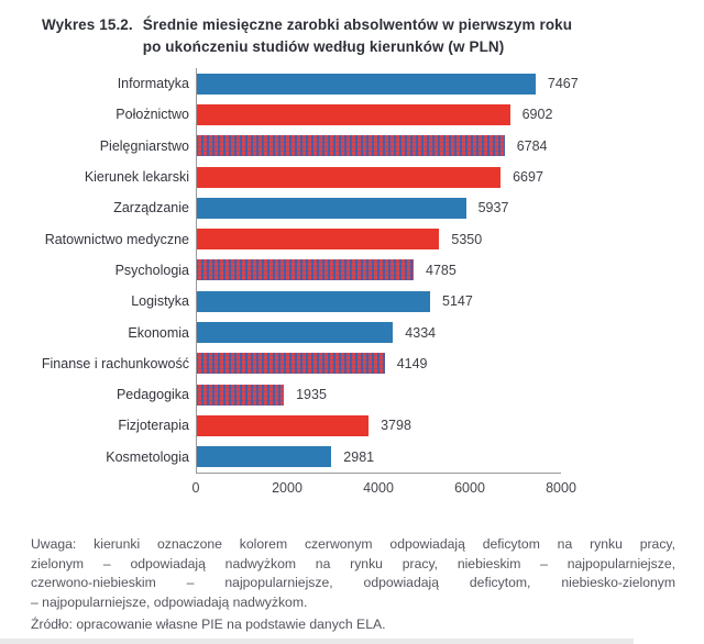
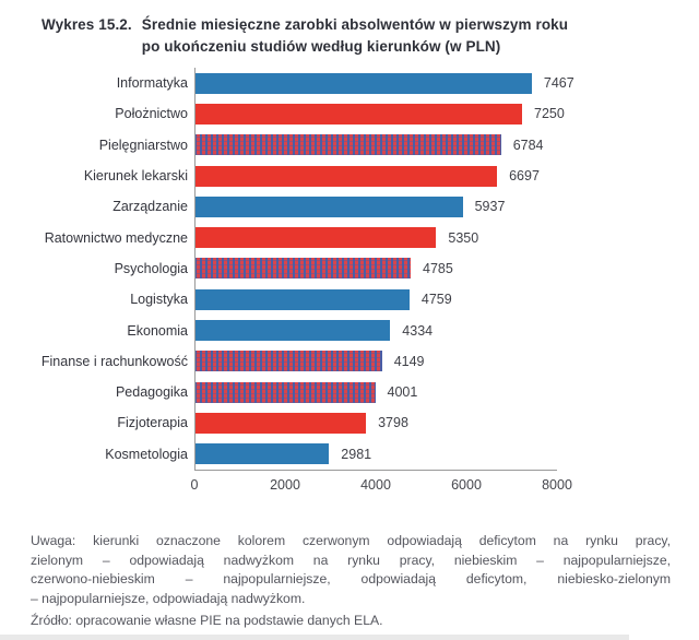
Położnictwo: 6902 -> 7250
Logistyka: 5147 -> 4759
Pedagogika: 1935 -> 4001
